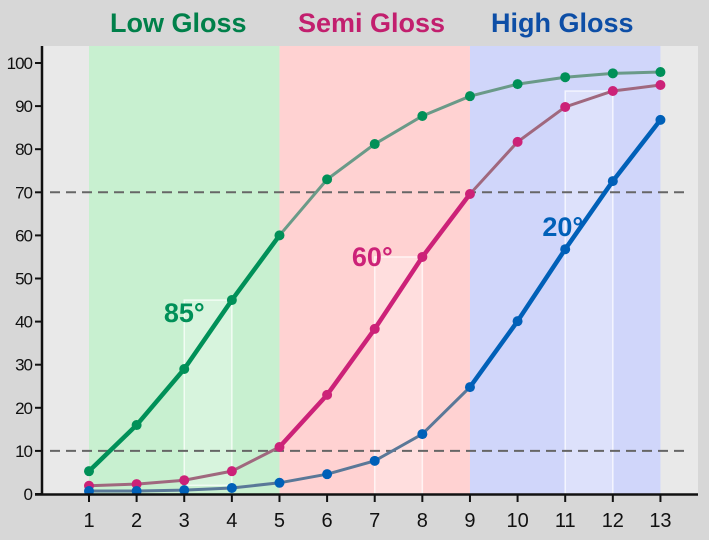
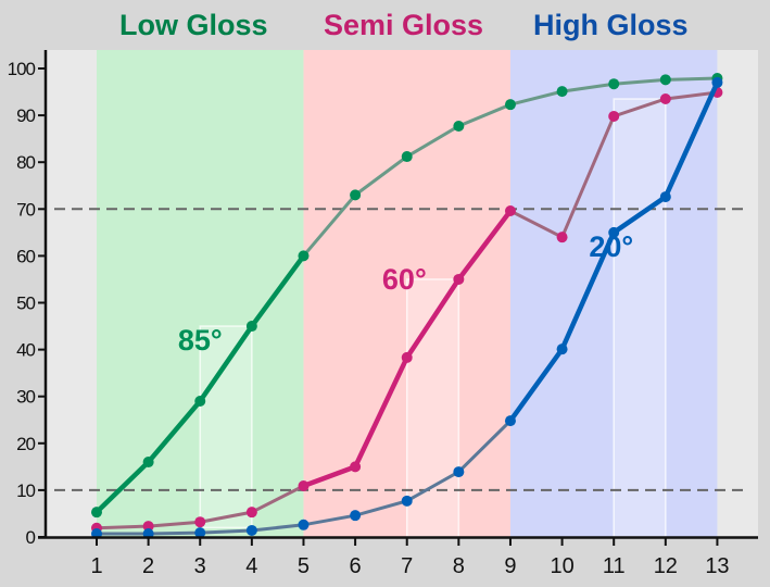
60°/6: 23 -> 15
60°/10: 82 -> 64
20°/11: 57 -> 65
20°/13: 87 -> 97
